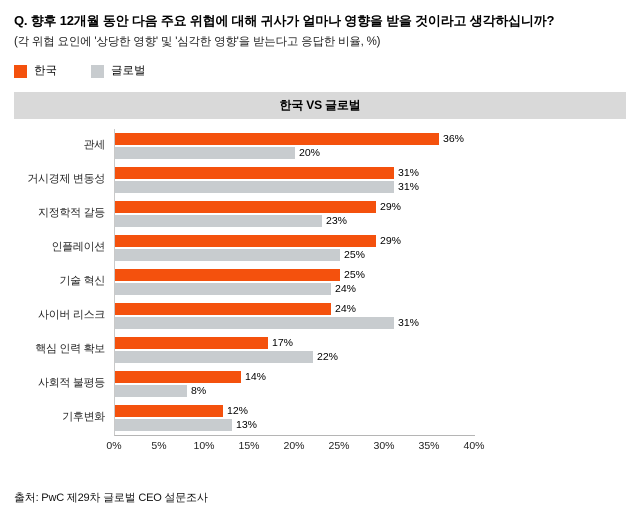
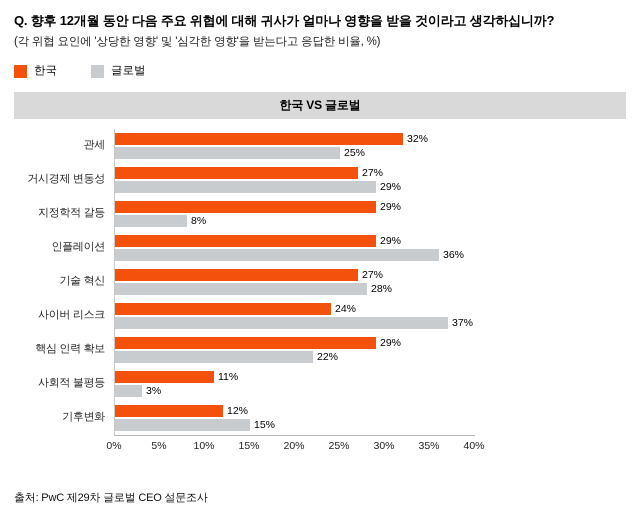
한국/관세: 36% -> 32%
글로벌/관세: 20% -> 25%
한국/거시경제 변동성: 31% -> 27%
글로벌/거시경제 변동성: 31% -> 29%
글로벌/지정학적 갈등: 23% -> 8%
글로벌/인플레이션: 25% -> 36%
한국/기술 혁신: 25% -> 27%
글로벌/기술 혁신: 24% -> 28%
글로벌/사이버 리스크: 31% -> 37%
한국/핵심 인력 확보: 17% -> 29%
한국/사회적 불평등: 14% -> 11%
글로벌/사회적 불평등: 8% -> 3%
글로벌/기후변화: 13% -> 15%
